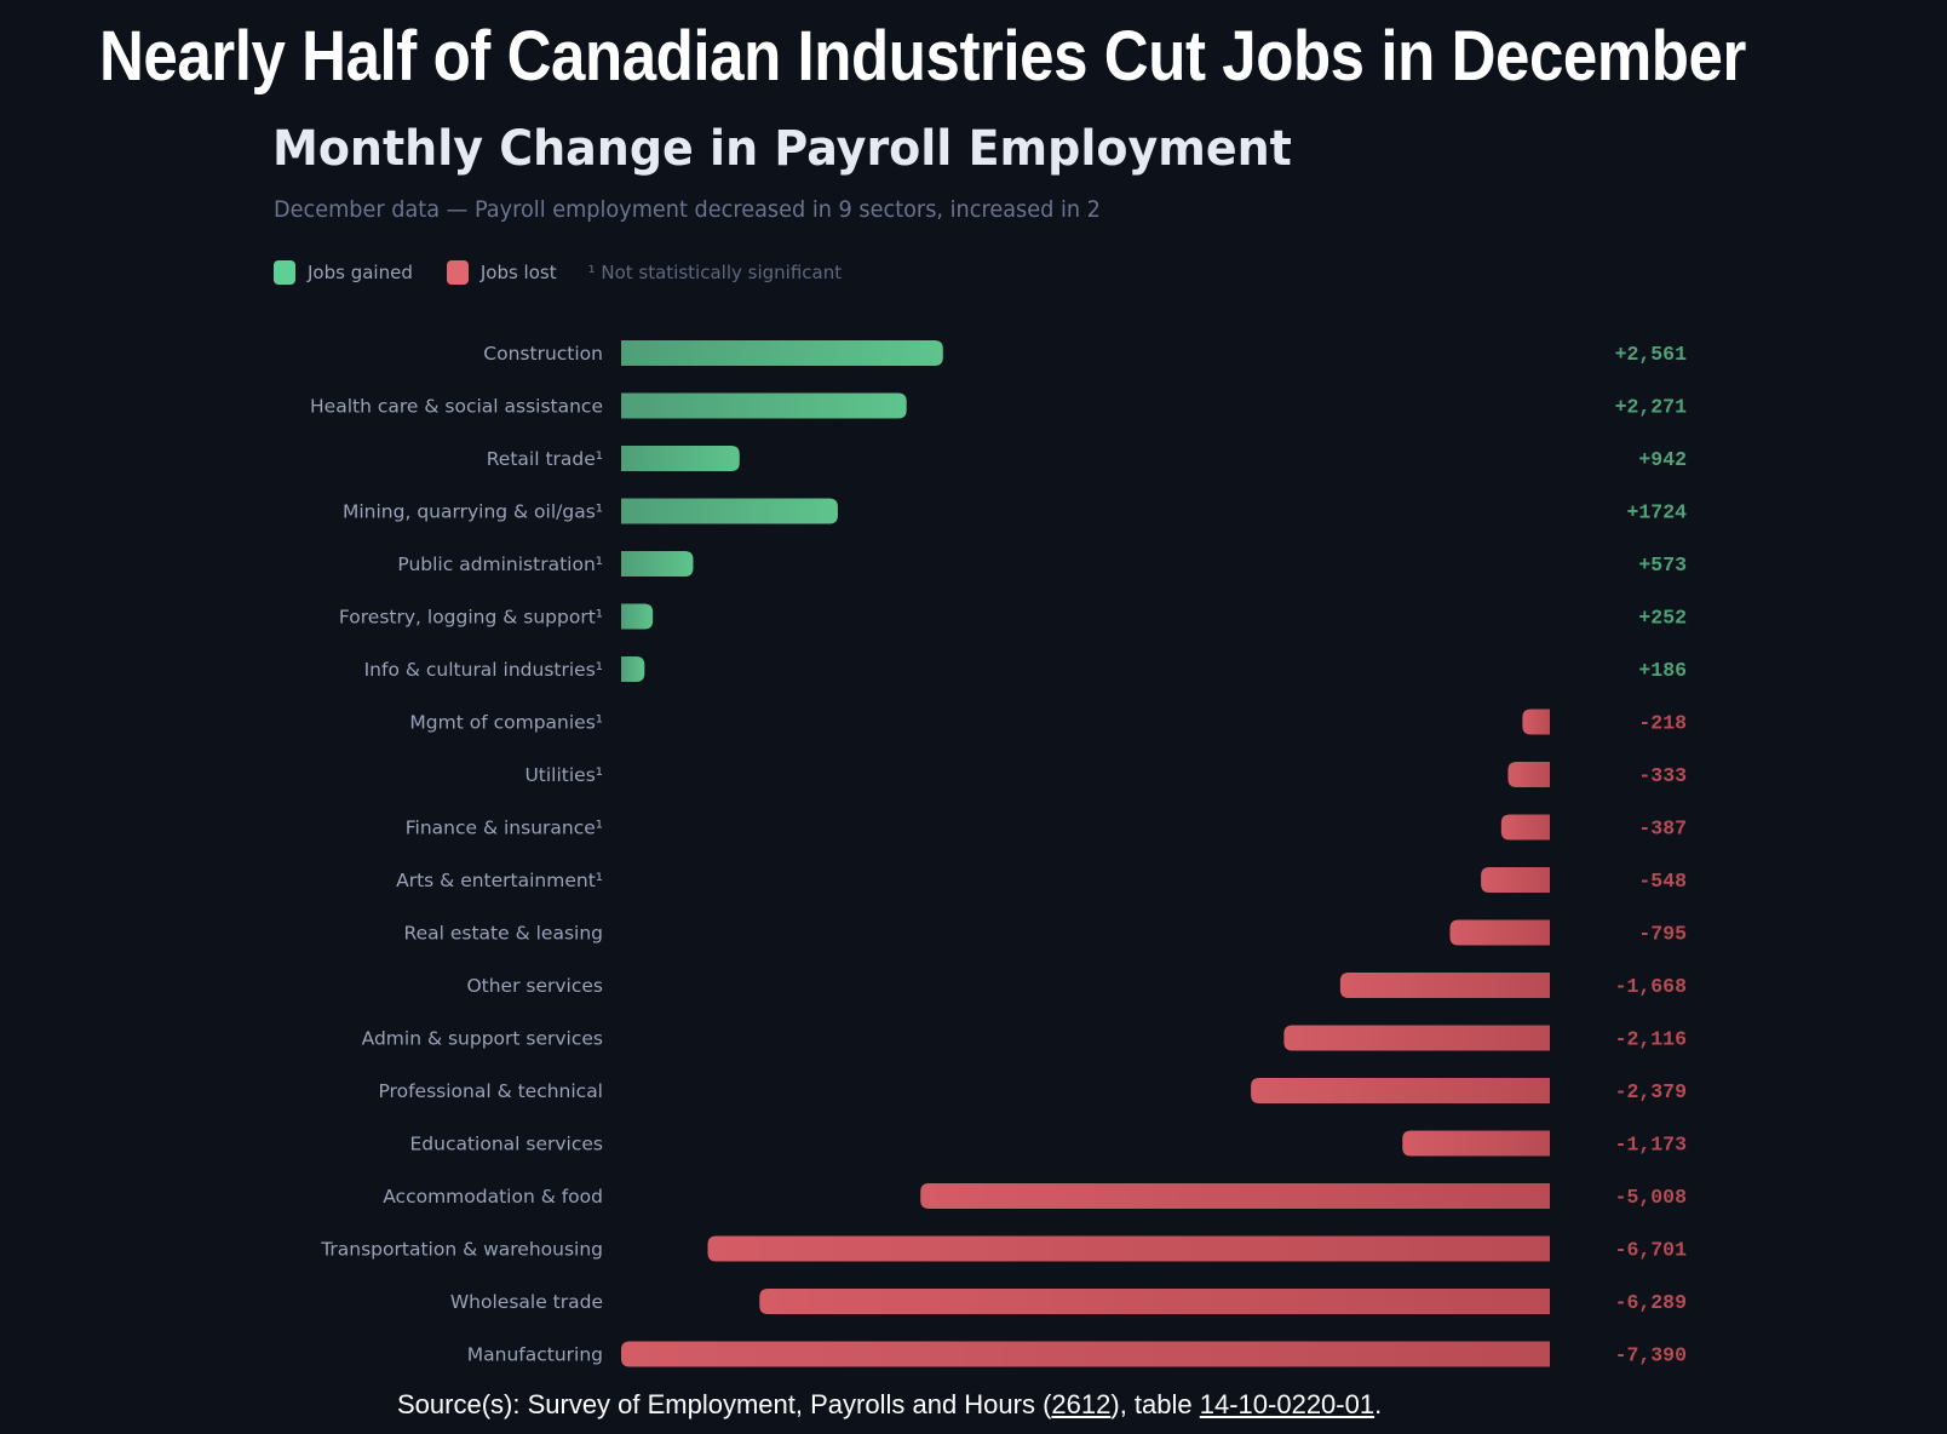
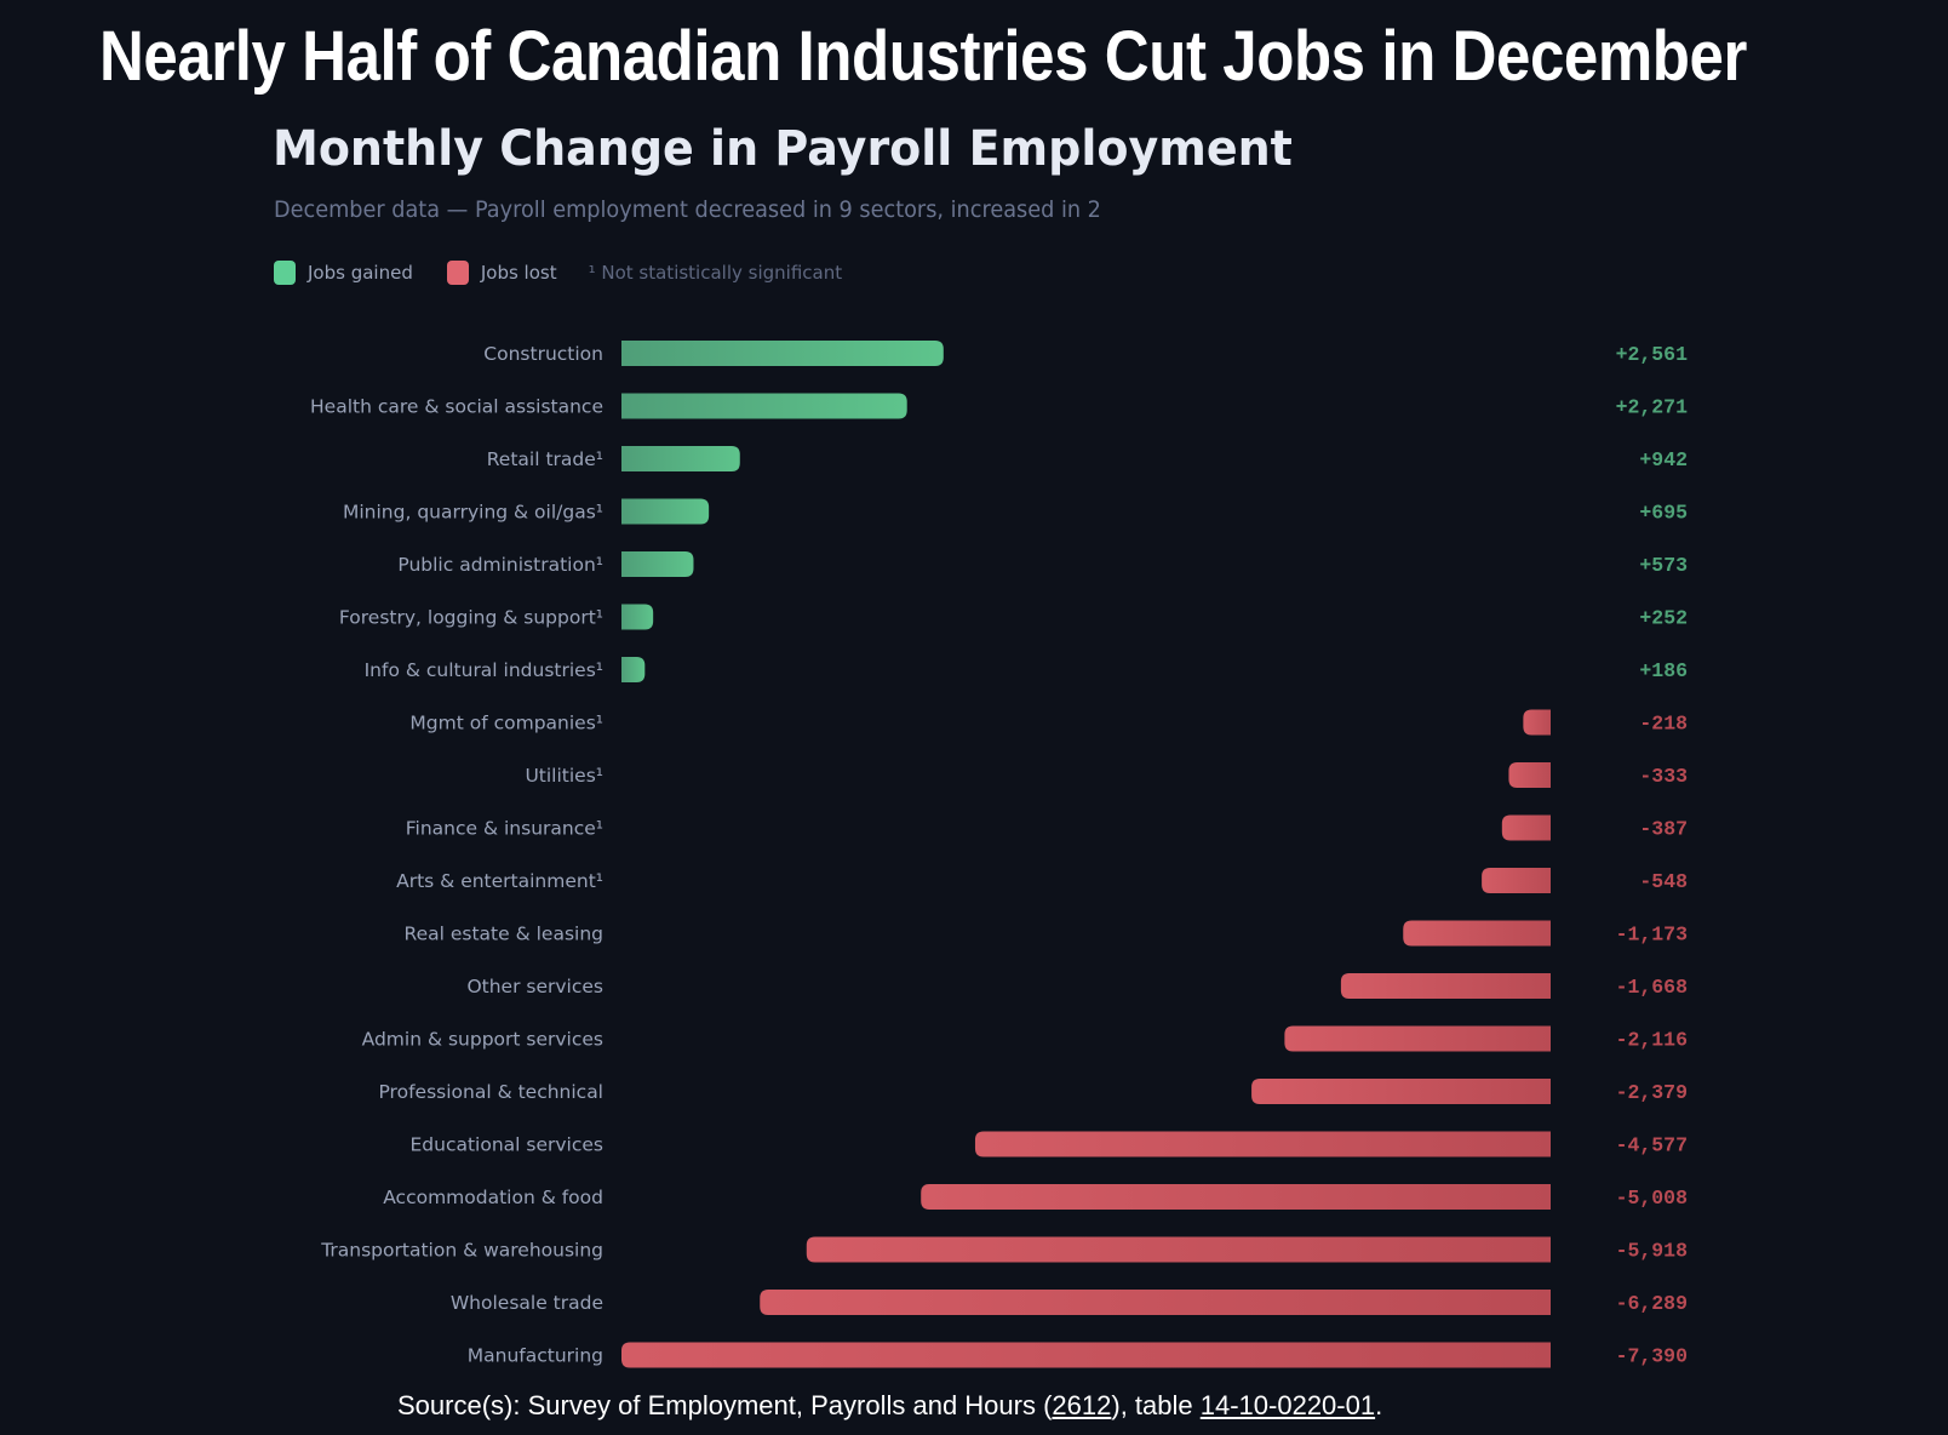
Mining, quarrying & oil/gas¹: +1724 -> +695
Real estate & leasing: -795 -> -1,173
Educational services: -1,173 -> -4,577
Transportation & warehousing: -6,701 -> -5,918
